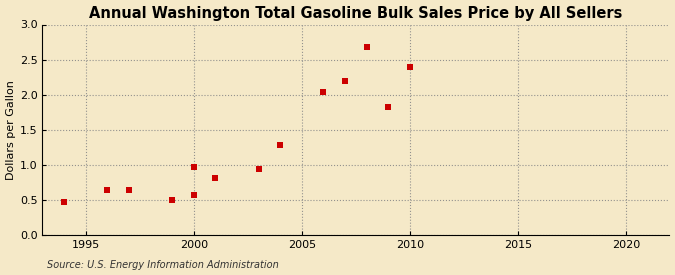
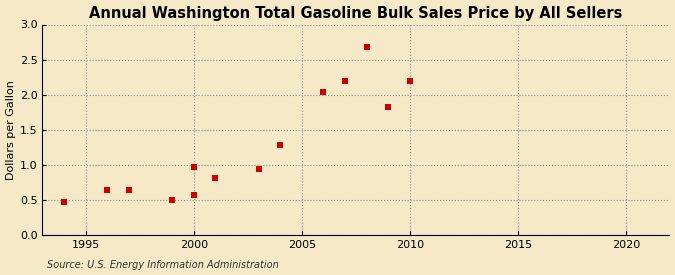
2010: 2.40 -> 2.19
